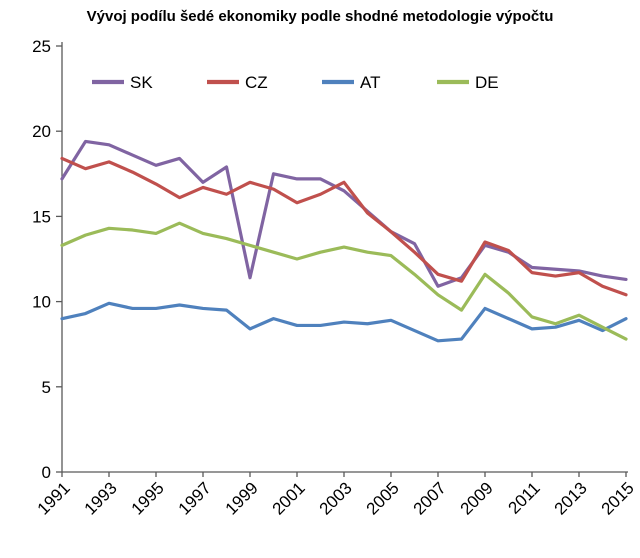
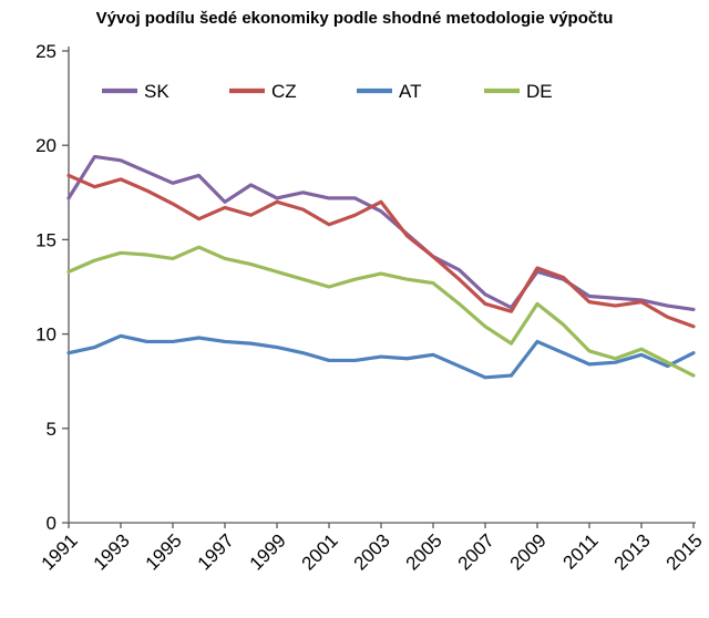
SK/1999: 11.4 -> 17.2
AT/1999: 8.4 -> 9.3
SK/2007: 10.9 -> 12.1
